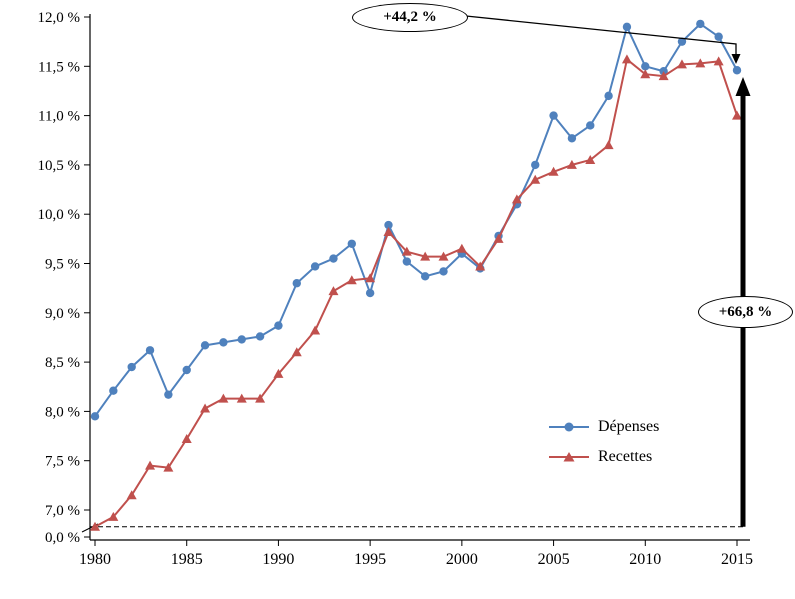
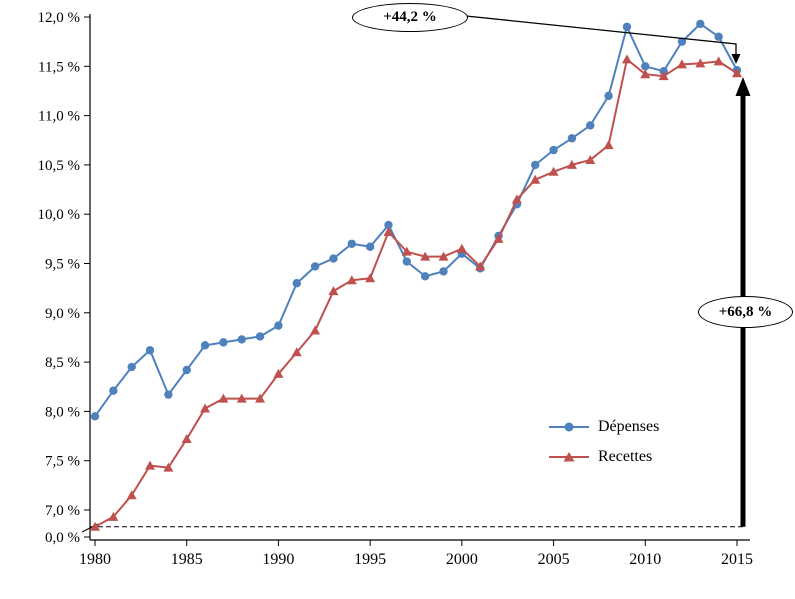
Dépenses/1995: 9,2% -> 9,7%
Dépenses/2005: 11,0% -> 10,7%
Recettes/2015: 11,0% -> 11,4%
